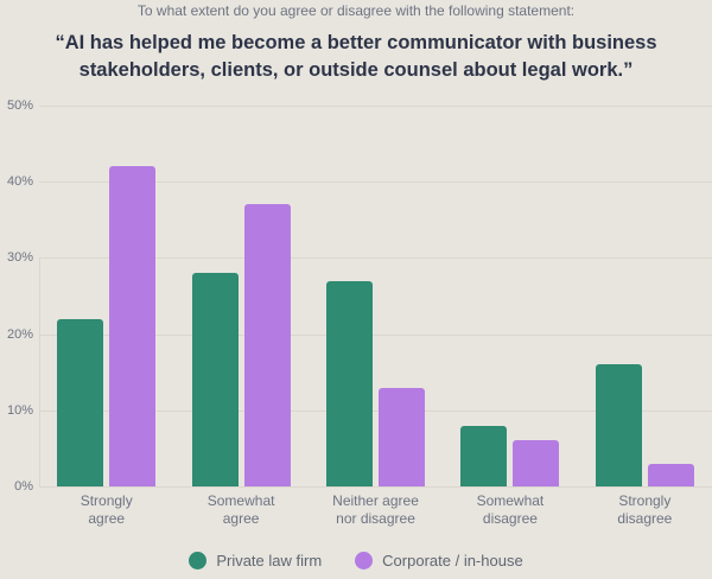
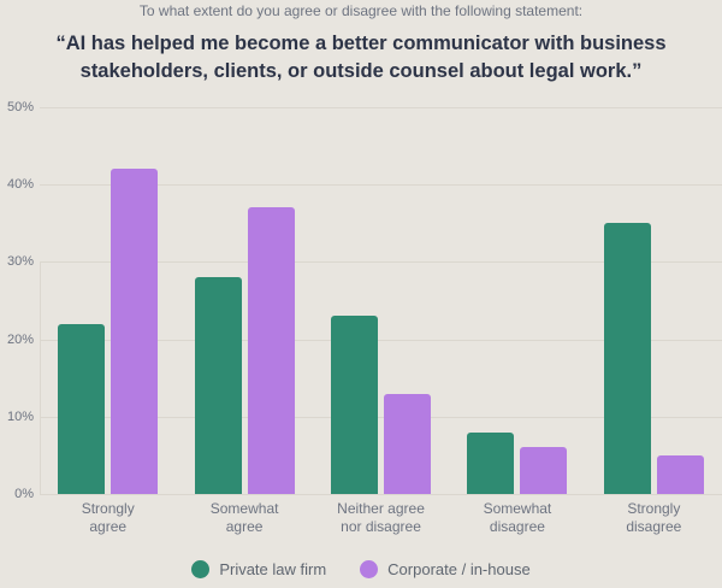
Private law firm/Neither agree nor disagree: 27% -> 23%
Private law firm/Strongly disagree: 16% -> 35%
Corporate / in-house/Strongly disagree: 3% -> 5%
